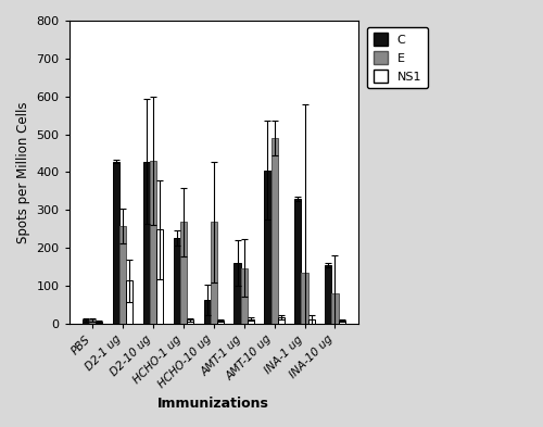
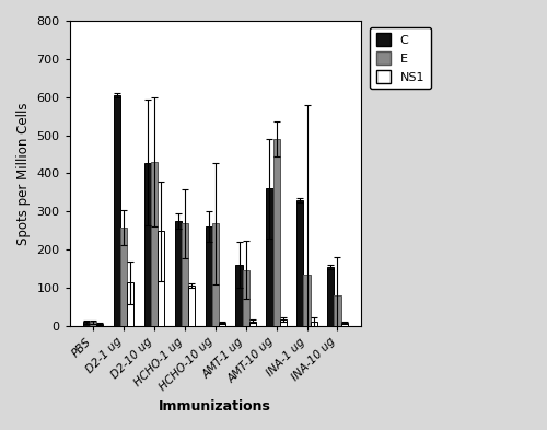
C/D2-1 ug: 428 -> 605
C/HCHO-1 ug: 225 -> 275
NS1/HCHO-1 ug: 10 -> 105
C/HCHO-10 ug: 62 -> 260
C/AMT-10 ug: 405 -> 360
